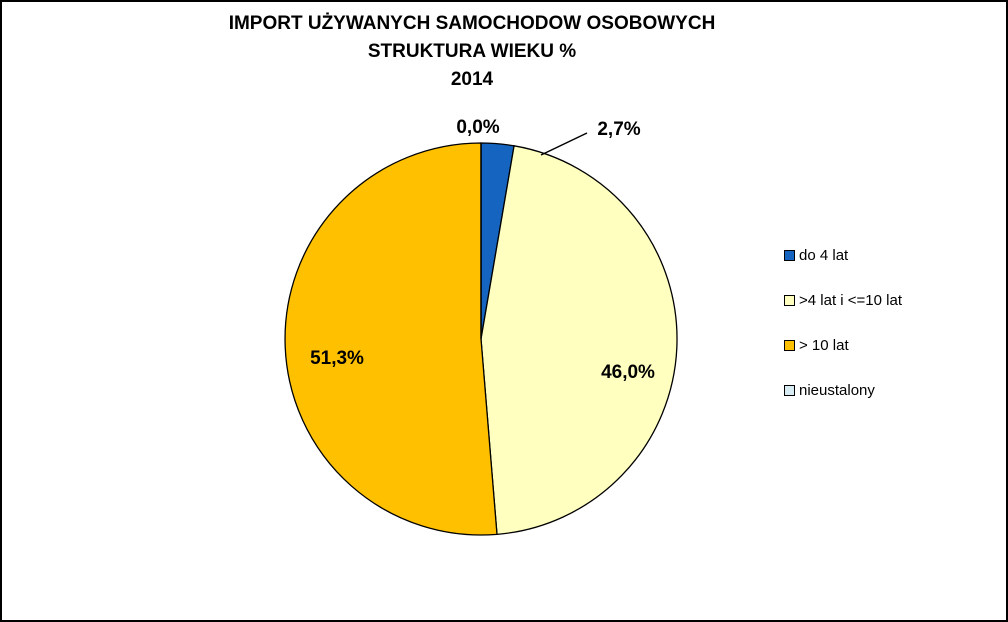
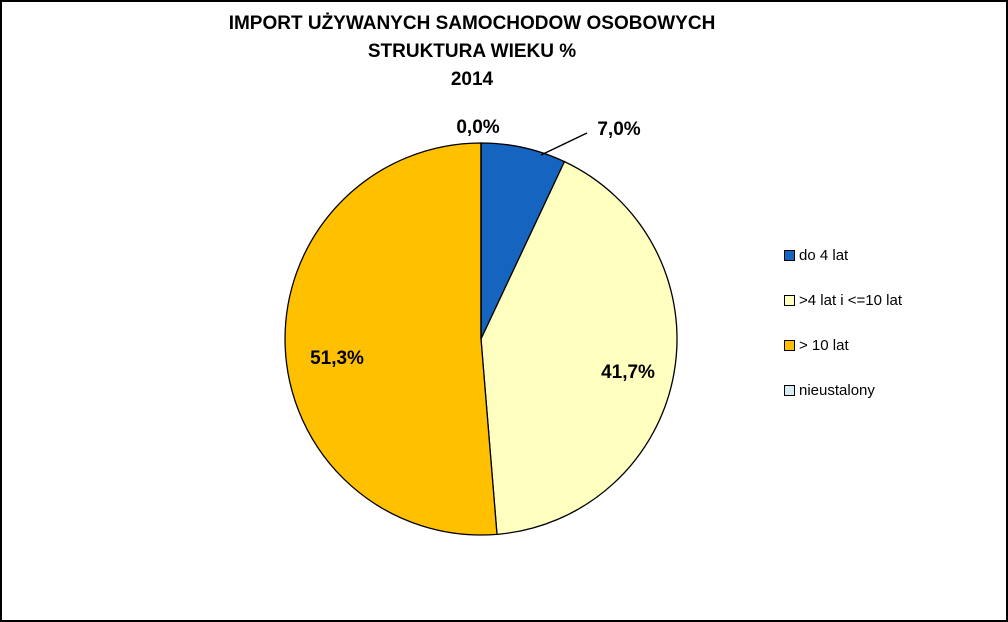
do 4 lat: 2,7% -> 7,0%
>4 lat i <=10 lat: 46,0% -> 41,7%
